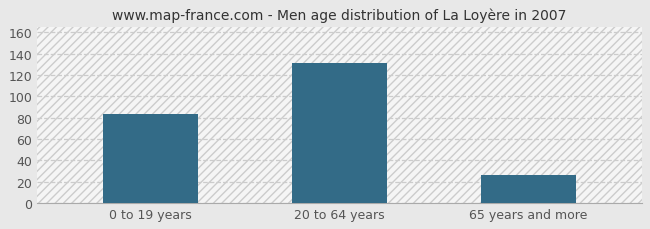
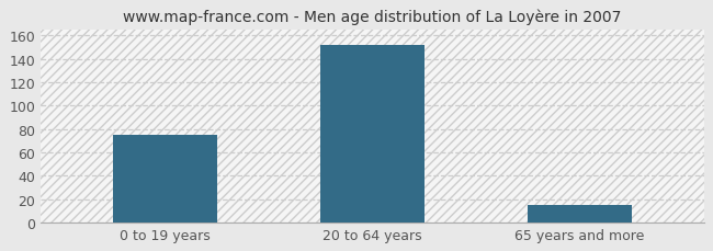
0 to 19 years: 83 -> 75
20 to 64 years: 131 -> 152
65 years and more: 26 -> 15
